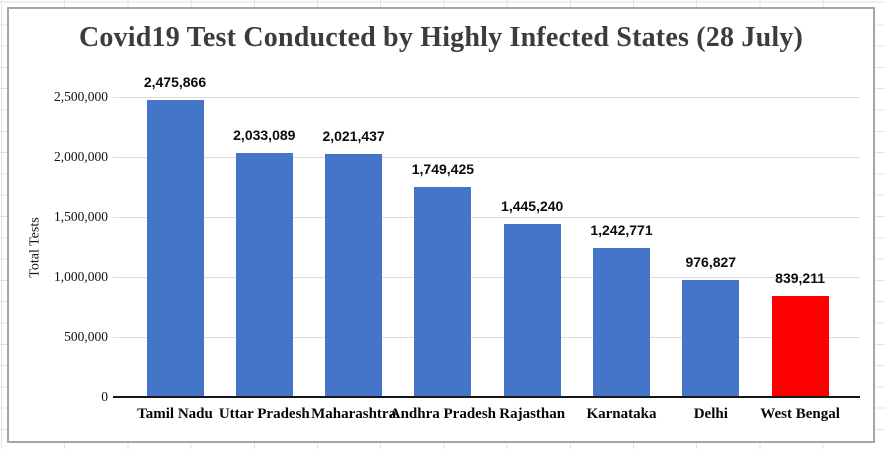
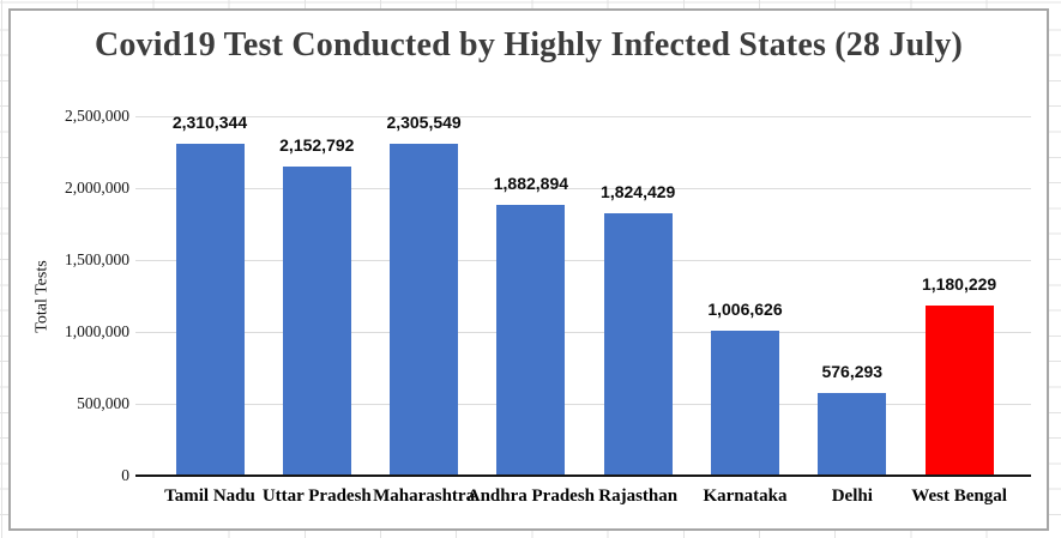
Tamil Nadu: 2,475,866 -> 2,310,344
Uttar Pradesh: 2,033,089 -> 2,152,792
Maharashtra: 2,021,437 -> 2,305,549
Andhra Pradesh: 1,749,425 -> 1,882,894
Rajasthan: 1,445,240 -> 1,824,429
Karnataka: 1,242,771 -> 1,006,626
Delhi: 976,827 -> 576,293
West Bengal: 839,211 -> 1,180,229
